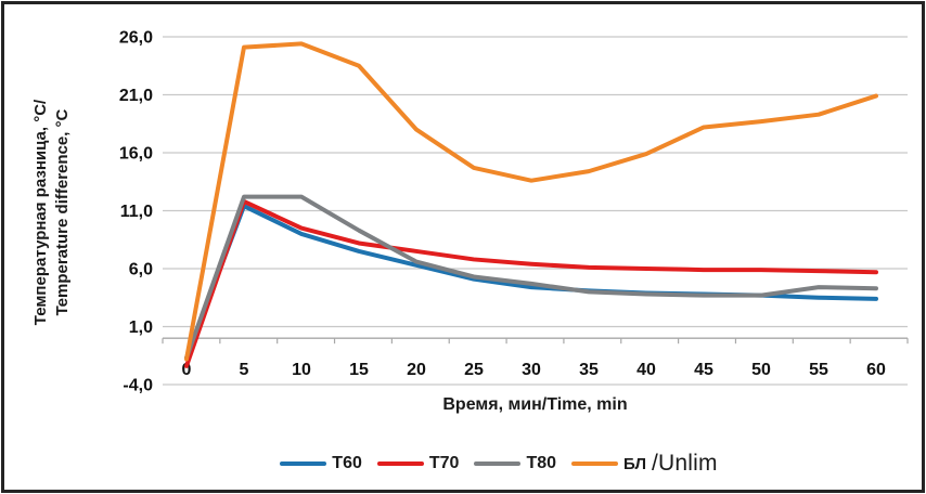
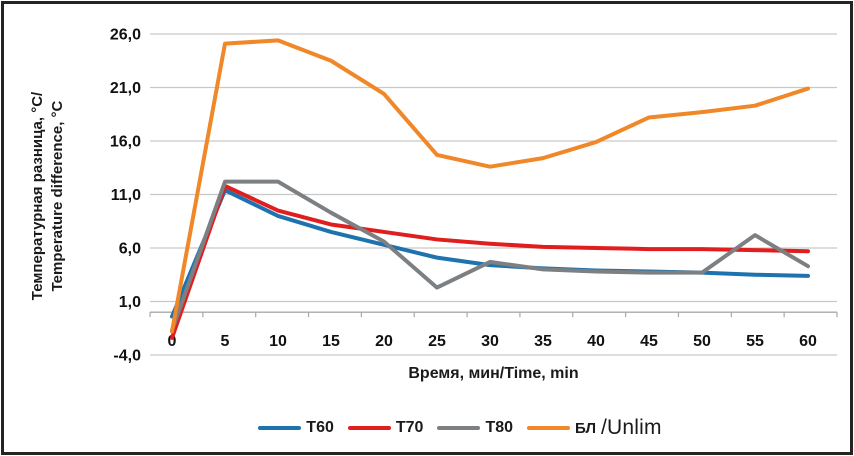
T60/0: -1,7 -> -0,4
БЛ/Unlim/20: 18,0 -> 20,4
T80/25: 5,3 -> 2,3
T80/55: 4,4 -> 7,2
